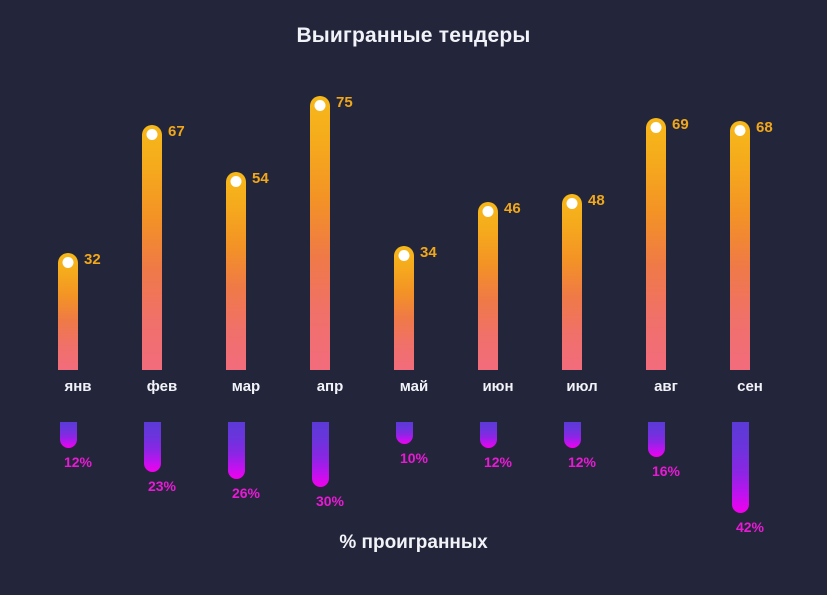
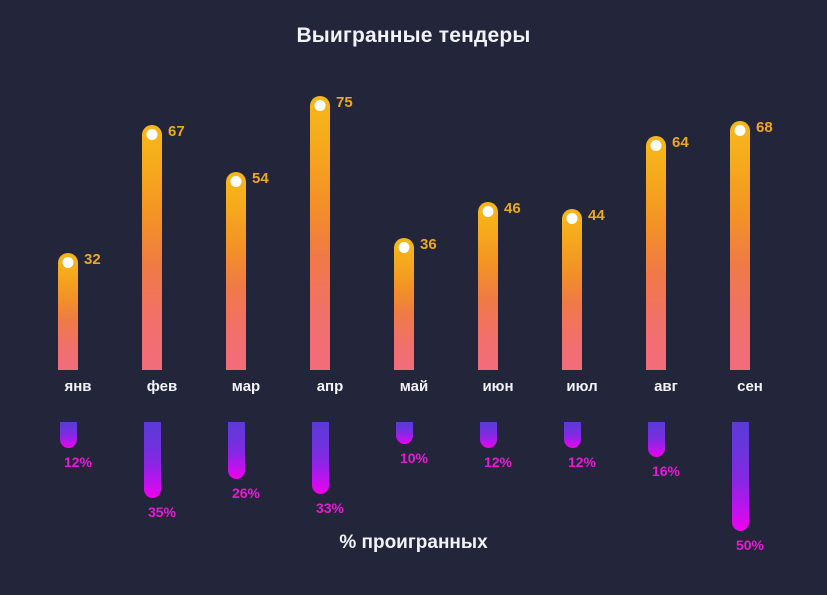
% проигранных/фев: 23% -> 35%
% проигранных/апр: 30% -> 33%
Выигранные тендеры/май: 34 -> 36
Выигранные тендеры/июл: 48 -> 44
Выигранные тендеры/авг: 69 -> 64
% проигранных/сен: 42% -> 50%
